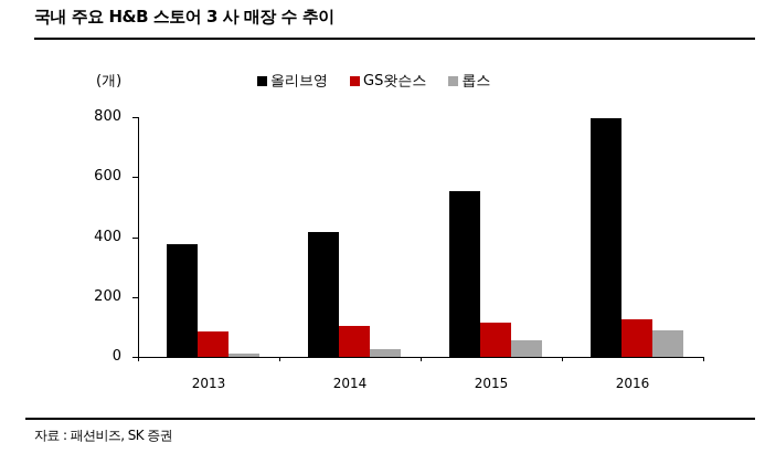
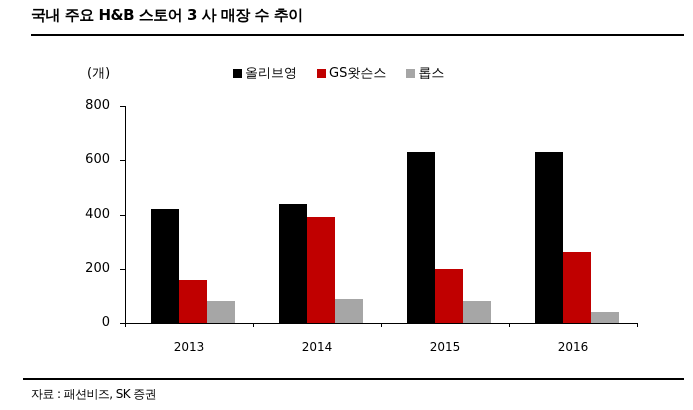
올리브영/2013: 380 -> 420
GS왓슨스/2013: 90 -> 160
롭스/2013: 10 -> 80
올리브영/2014: 420 -> 440
GS왓슨스/2014: 100 -> 390
롭스/2014: 30 -> 90
올리브영/2015: 550 -> 630
GS왓슨스/2015: 120 -> 200
롭스/2015: 60 -> 80
올리브영/2016: 800 -> 630
GS왓슨스/2016: 130 -> 260
롭스/2016: 90 -> 40
